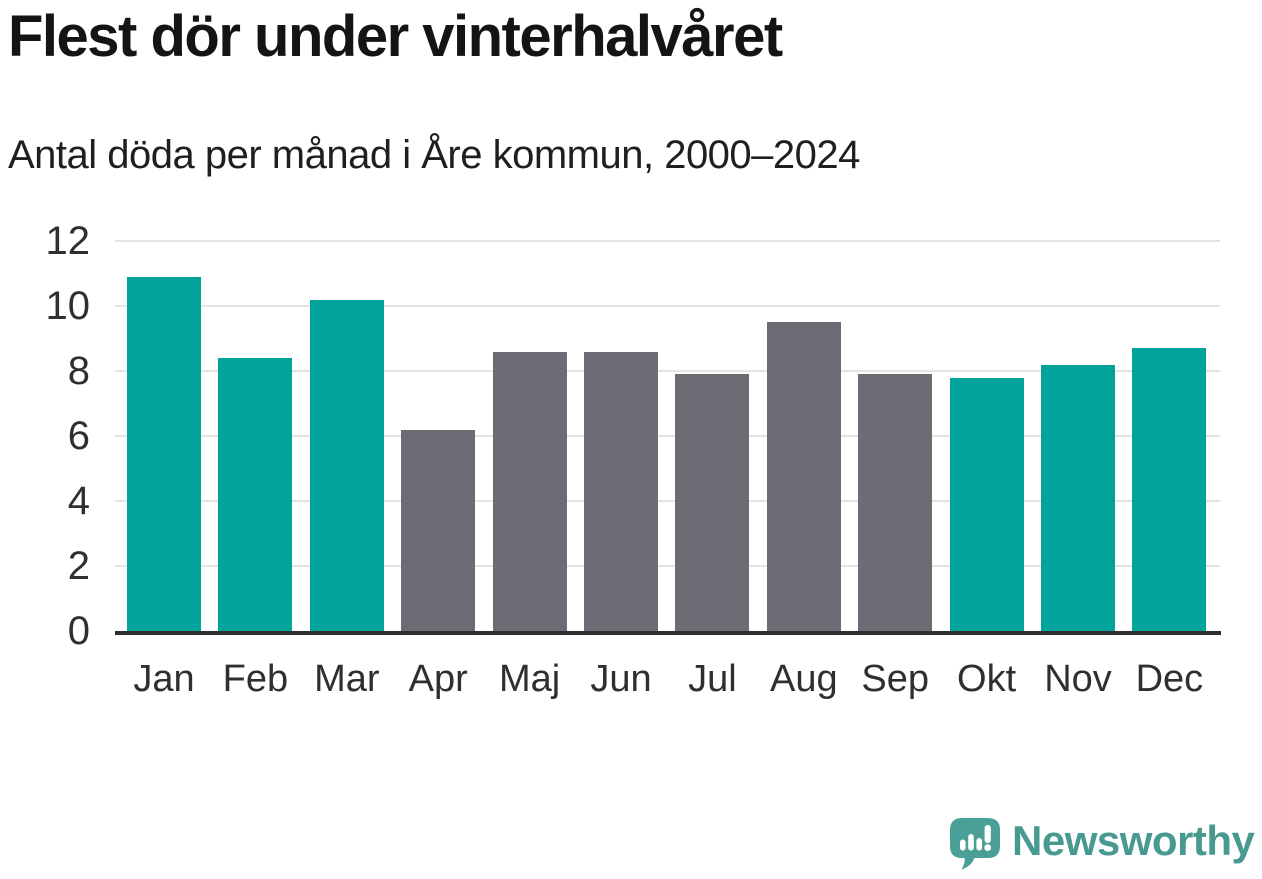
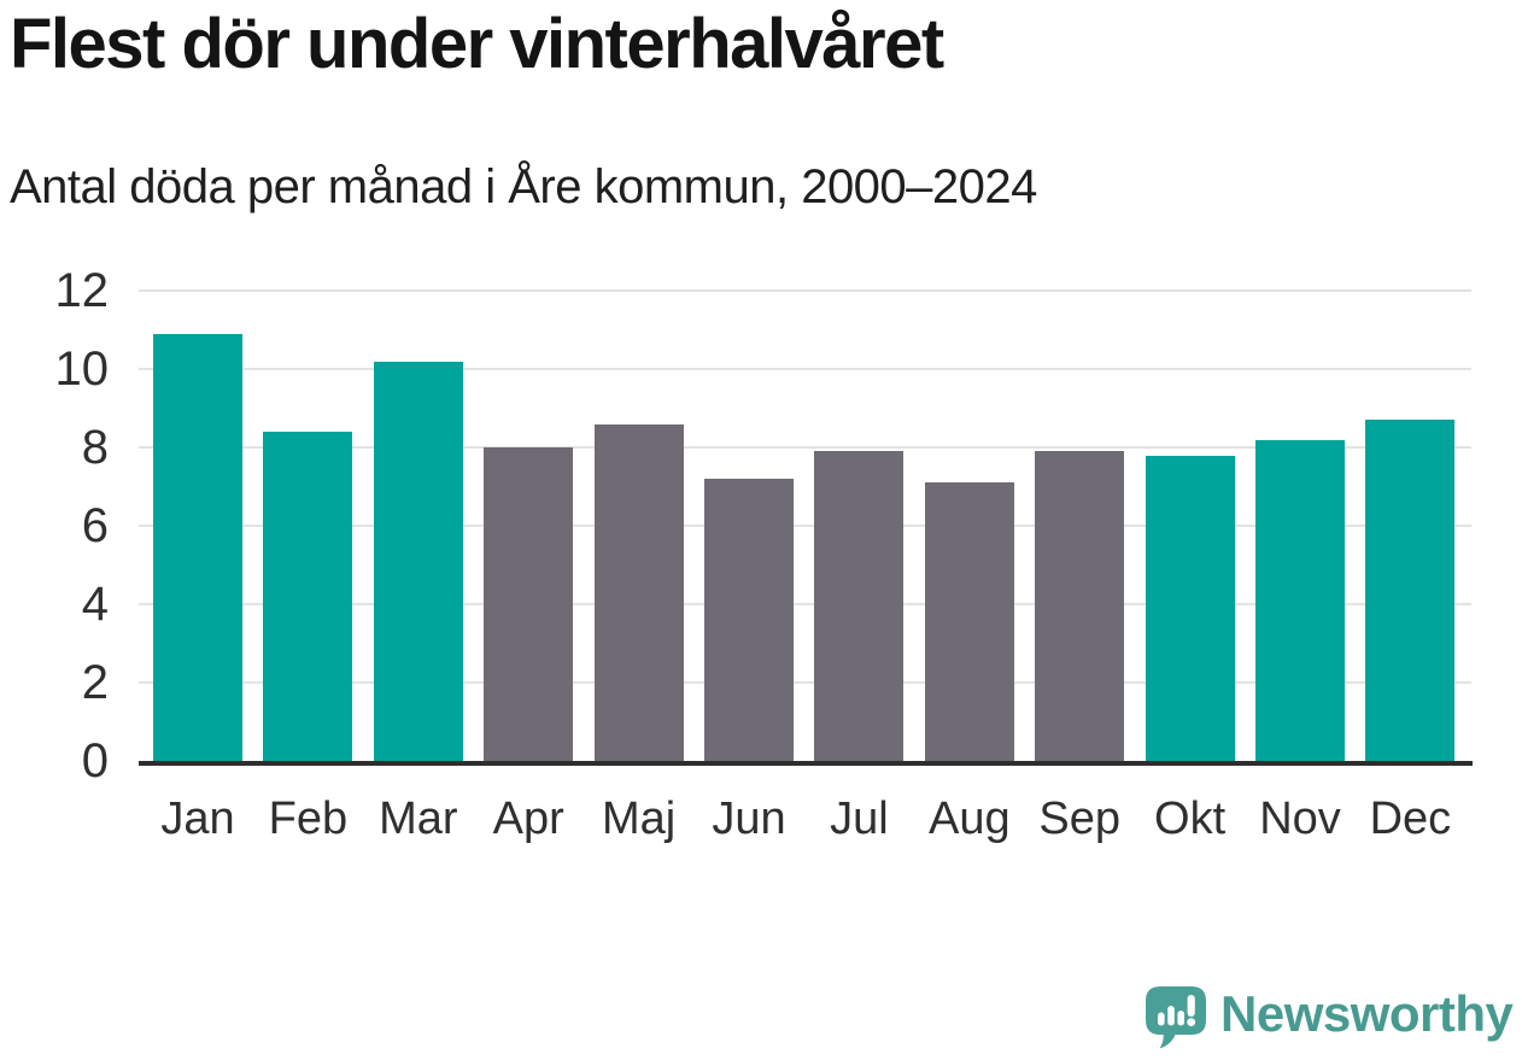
Apr: 6.2 -> 8.0
Jun: 8.6 -> 7.2
Aug: 9.5 -> 7.1
